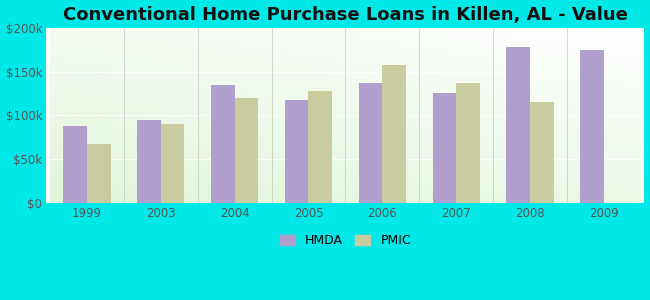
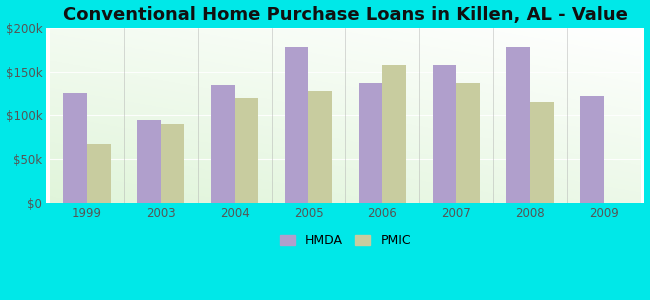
HMDA/1999: $88k -> $126k
HMDA/2005: $118k -> $178k
HMDA/2007: $126k -> $158k
HMDA/2009: $175k -> $122k
